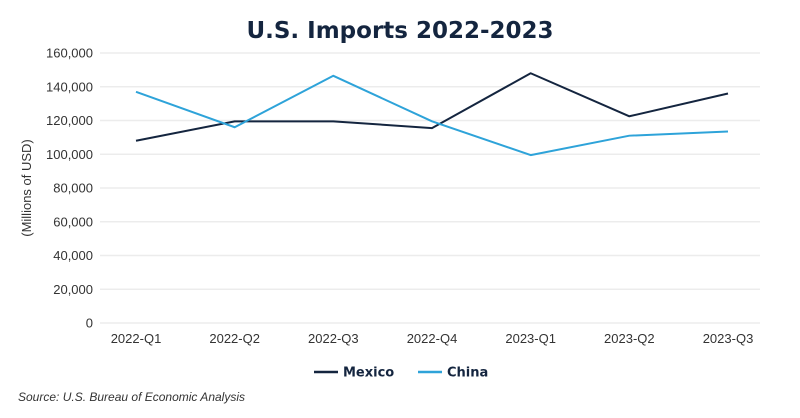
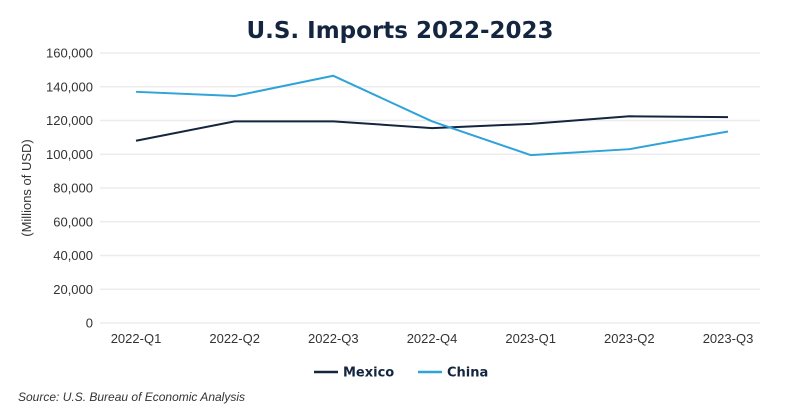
China/2022-Q2: 116000 -> 134000
Mexico/2023-Q1: 148000 -> 118000
China/2023-Q2: 111000 -> 103000
Mexico/2023-Q3: 136000 -> 122000
